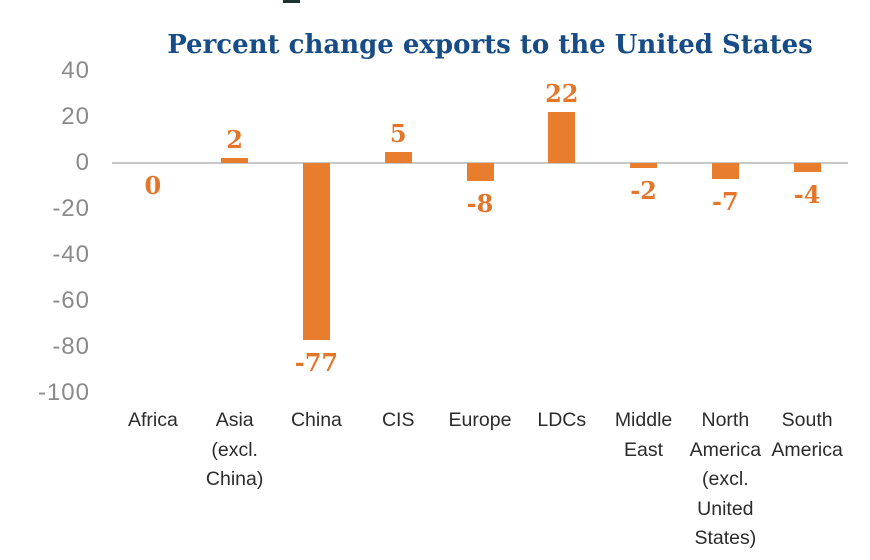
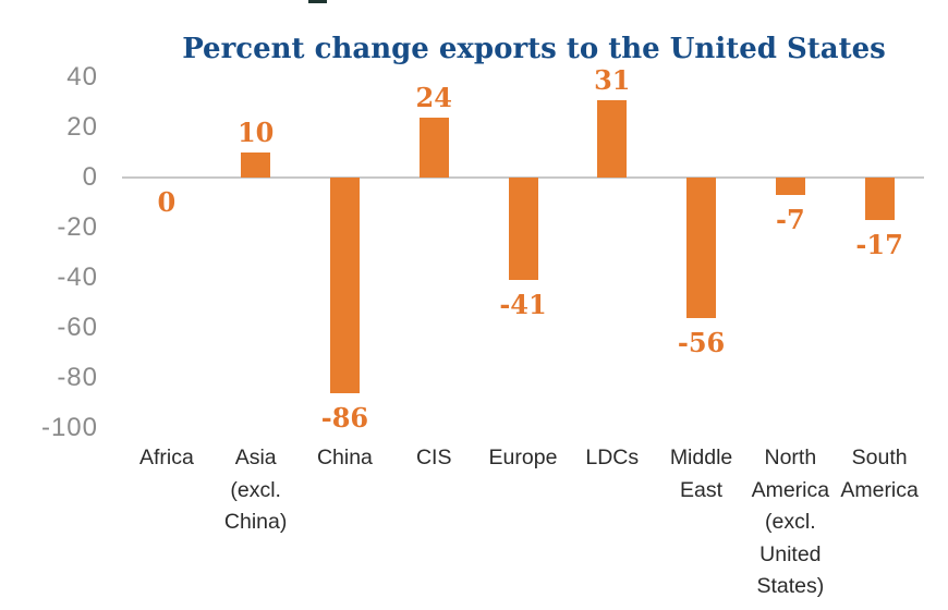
Asia (excl. China): 2 -> 10
China: -77 -> -86
CIS: 5 -> 24
Europe: -8 -> -41
LDCs: 22 -> 31
Middle East: -2 -> -56
South America: -4 -> -17
